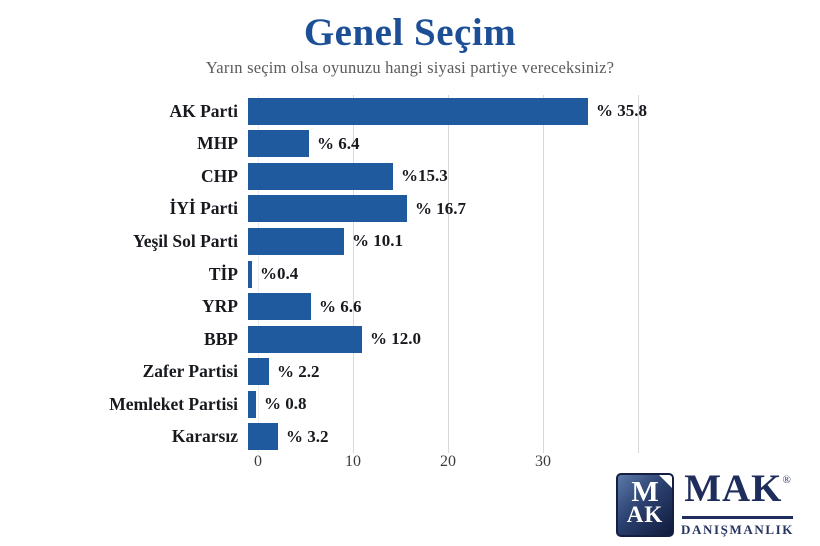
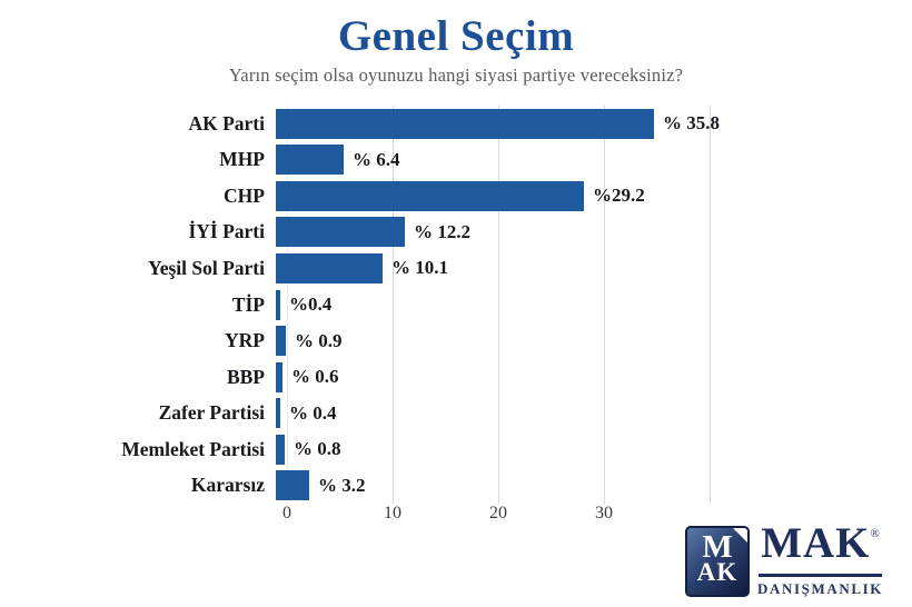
CHP: 15.3 -> 29.2
İYİ Parti: 16.7 -> 12.2
YRP: 6.6 -> 0.9
BBP: 12.0 -> 0.6
Zafer Partisi: 2.2 -> 0.4
